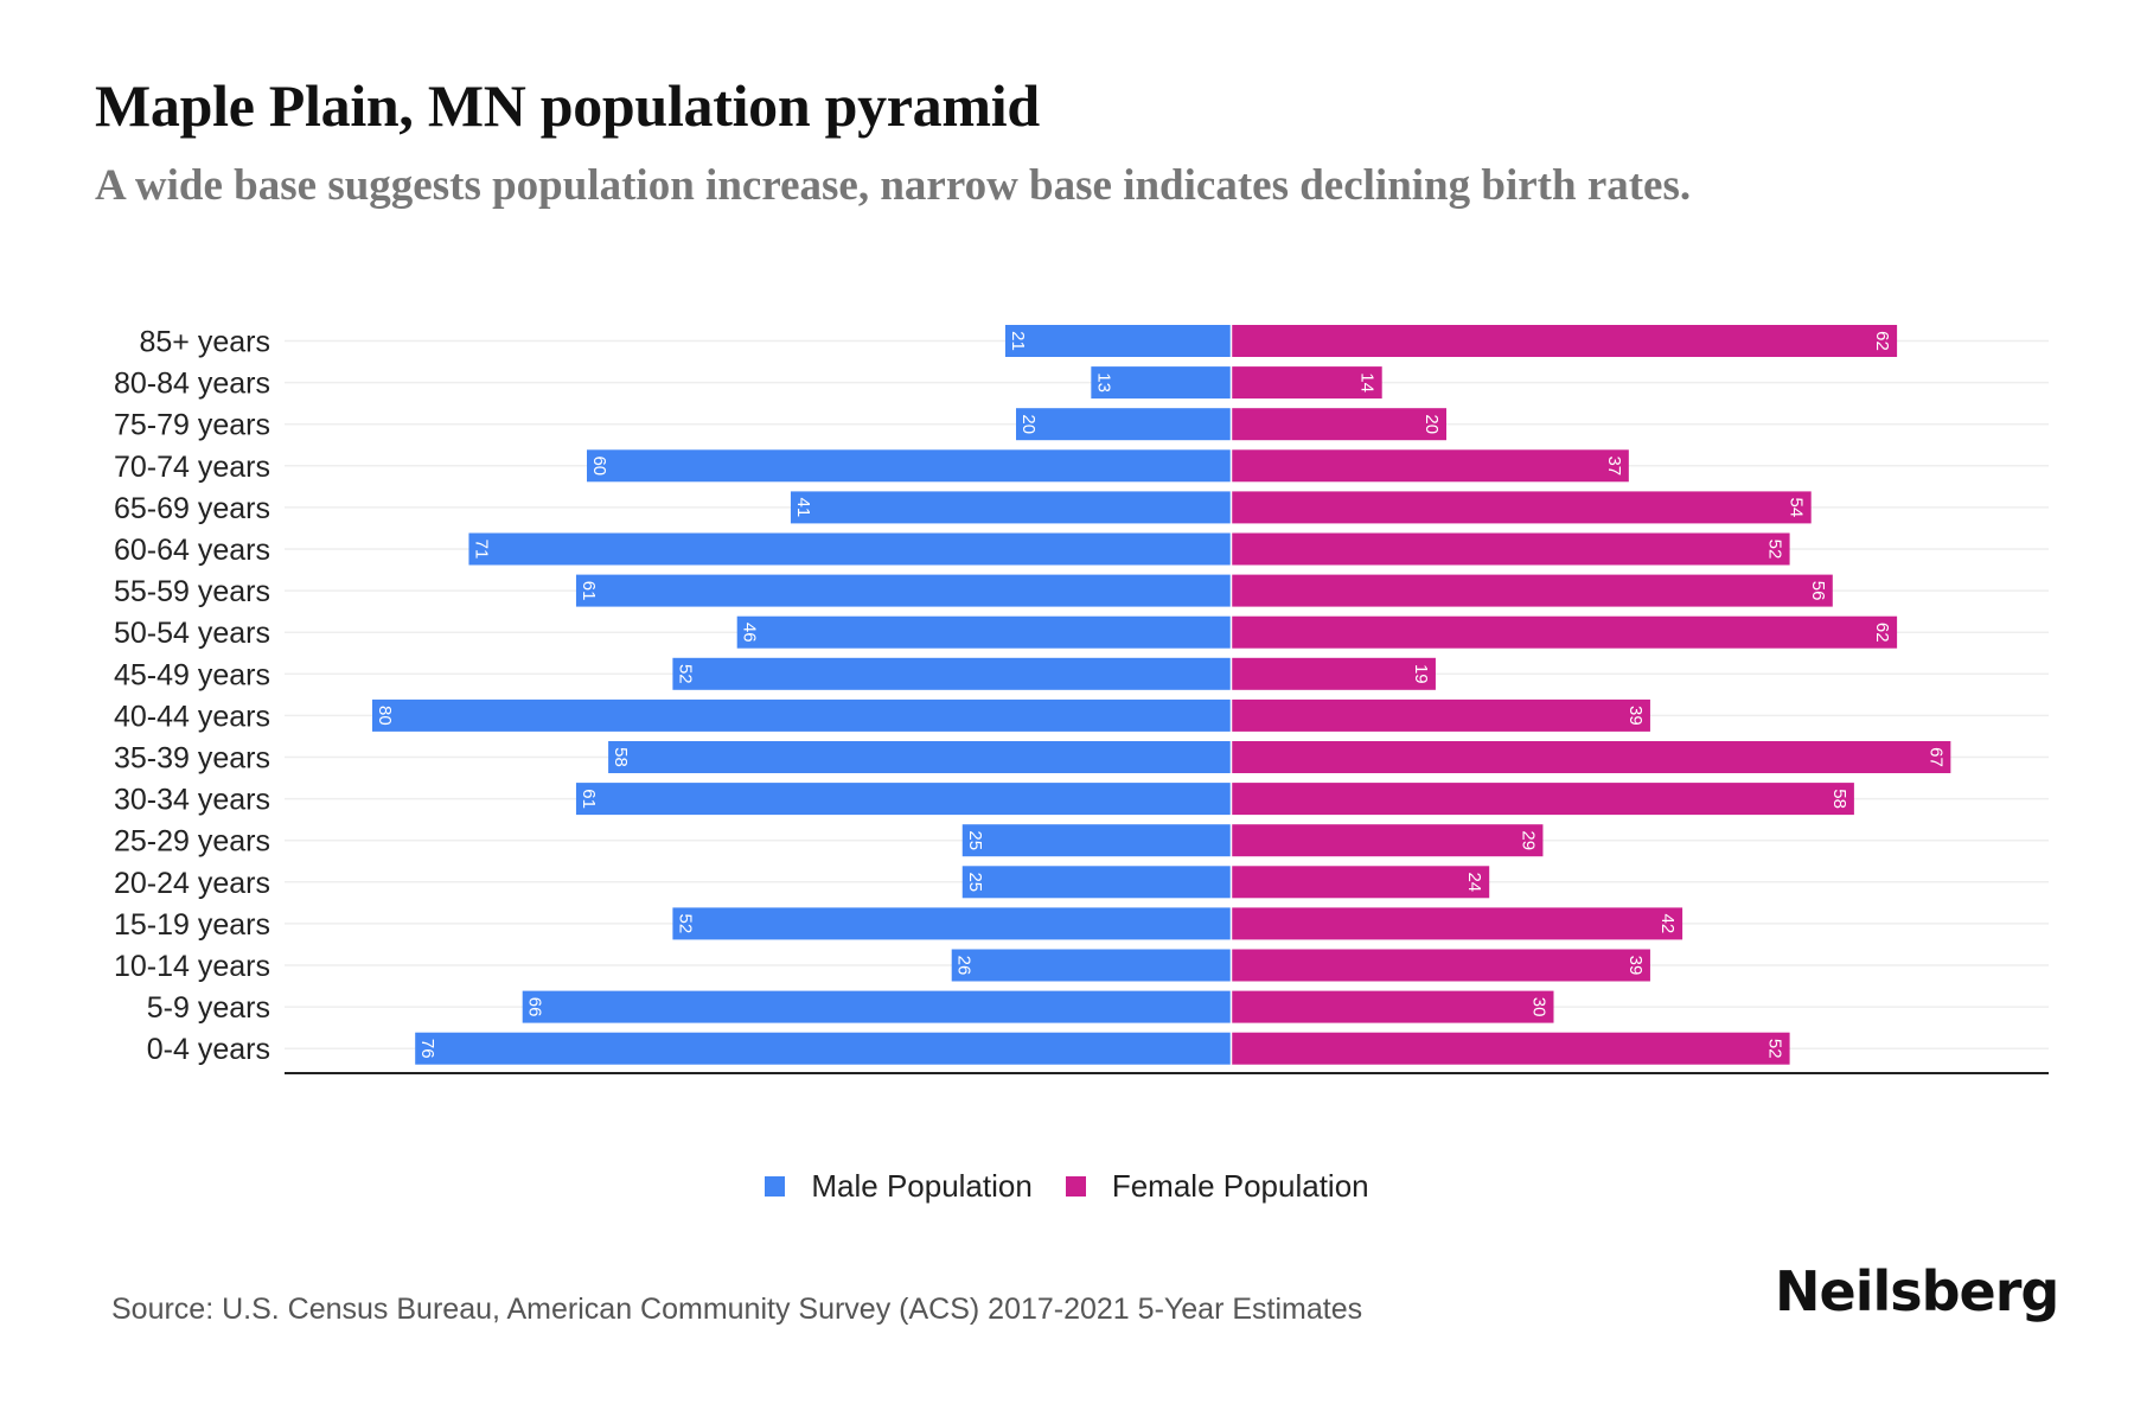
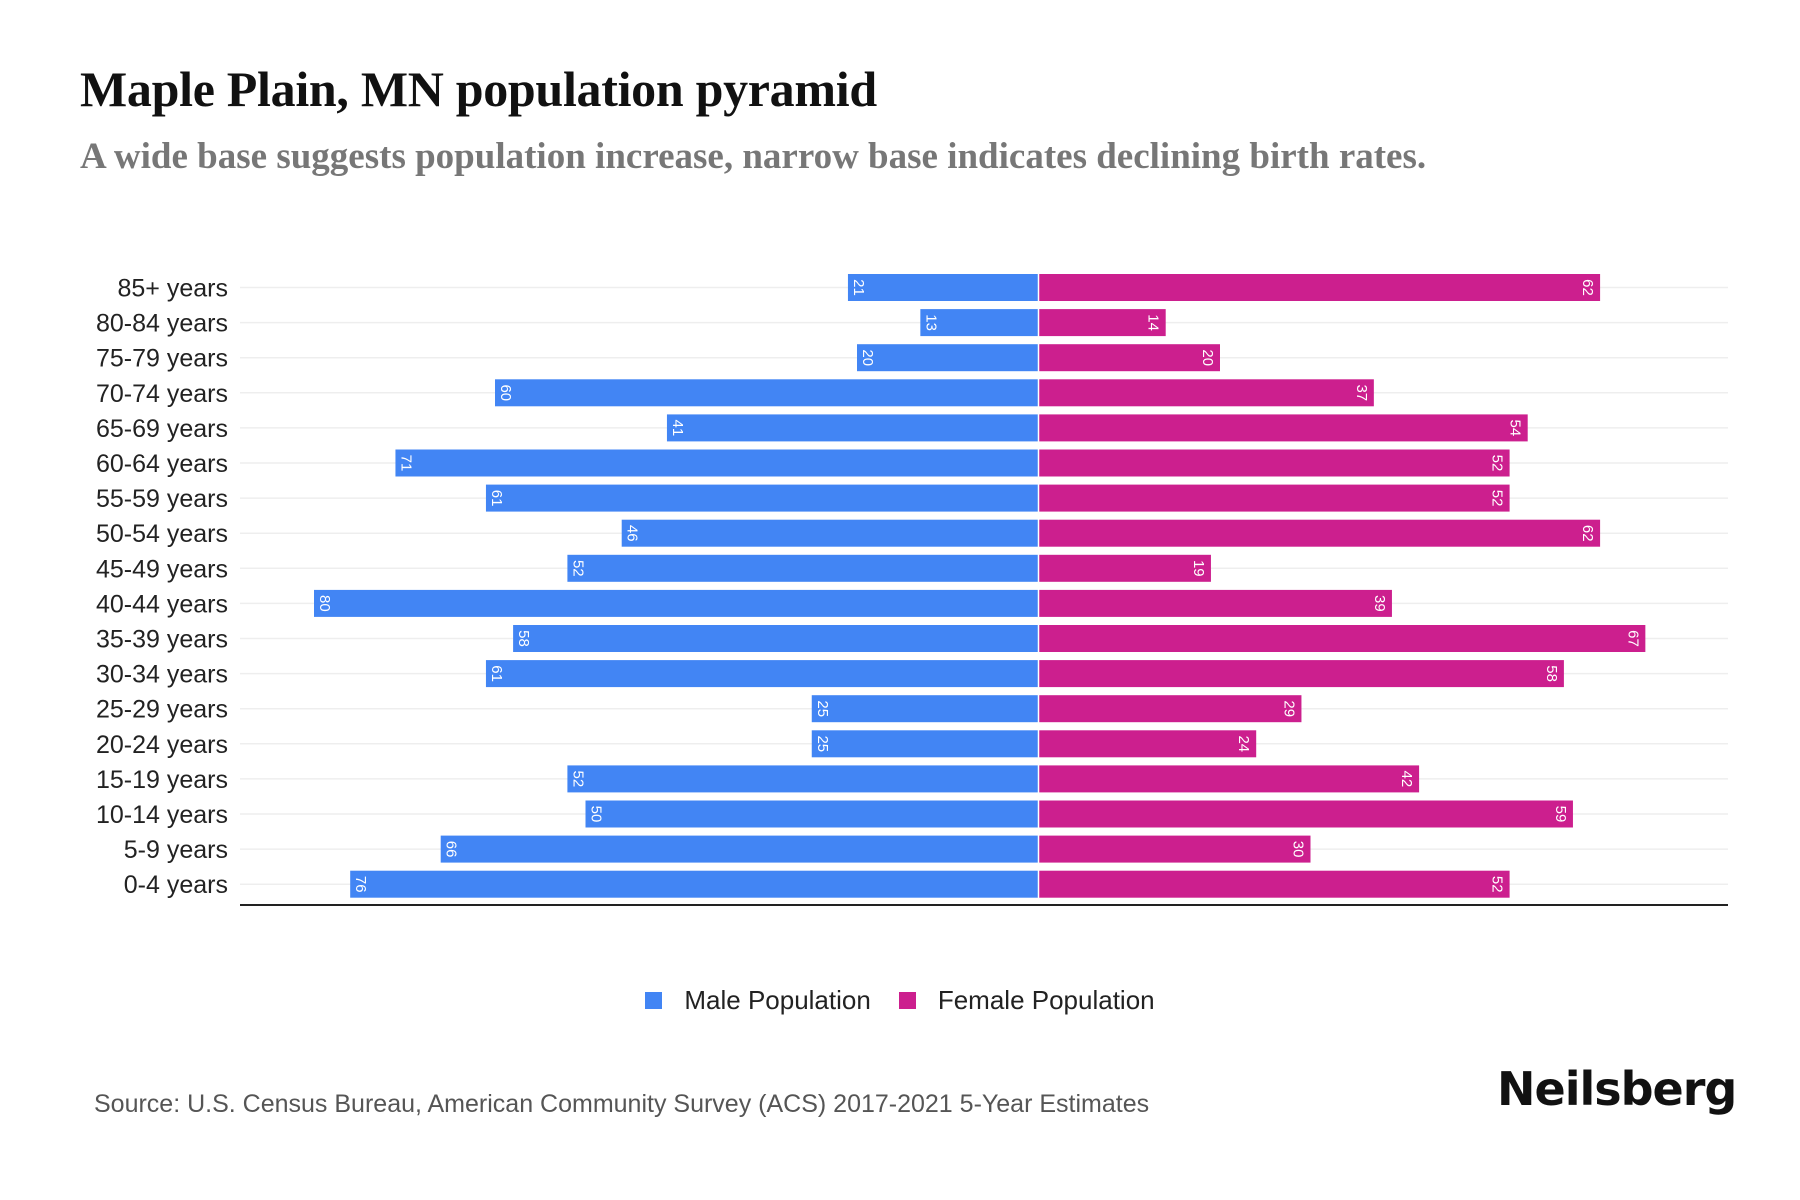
Female Population/55-59 years: 56 -> 52
Male Population/10-14 years: 26 -> 50
Female Population/10-14 years: 39 -> 59
